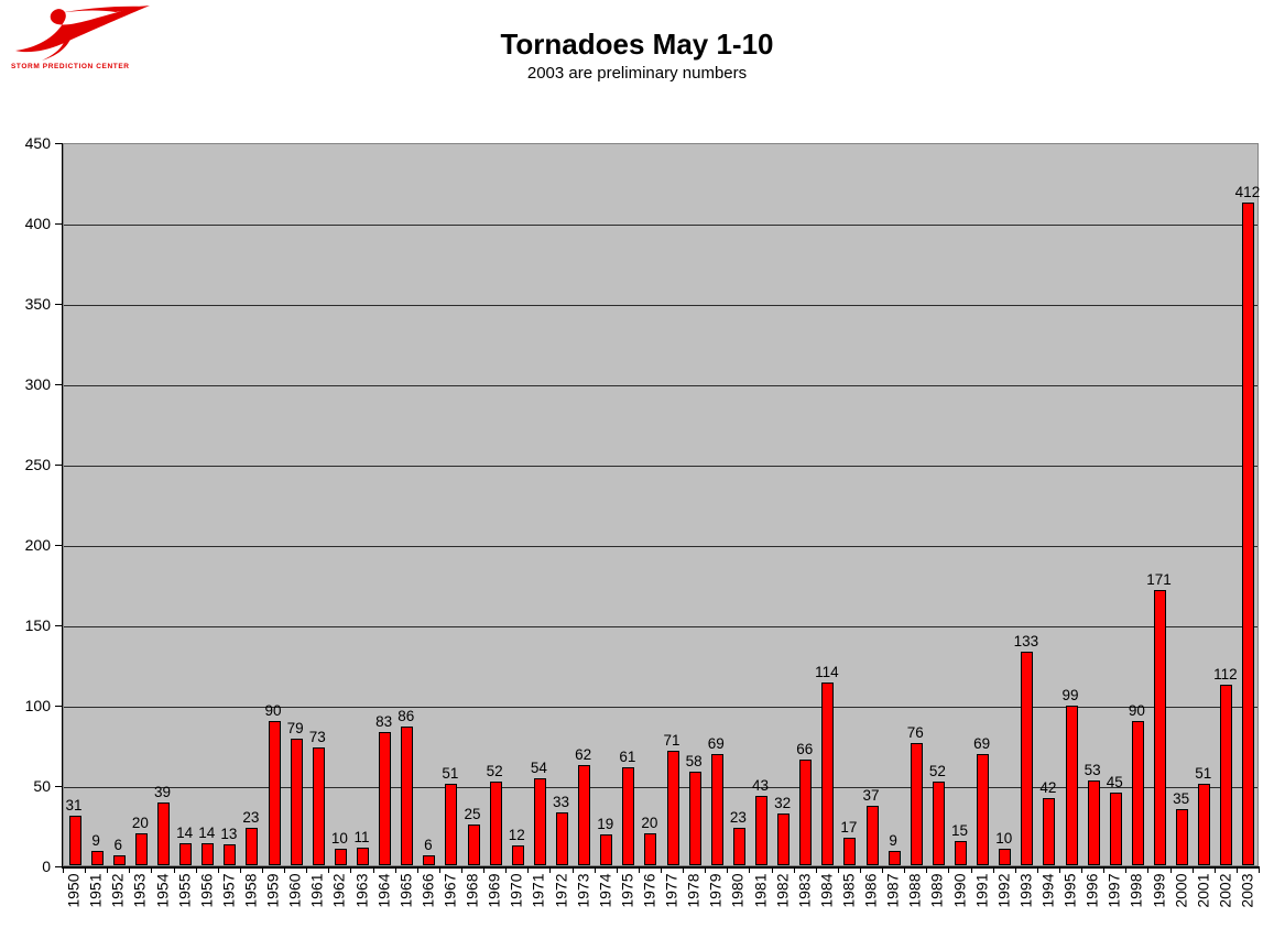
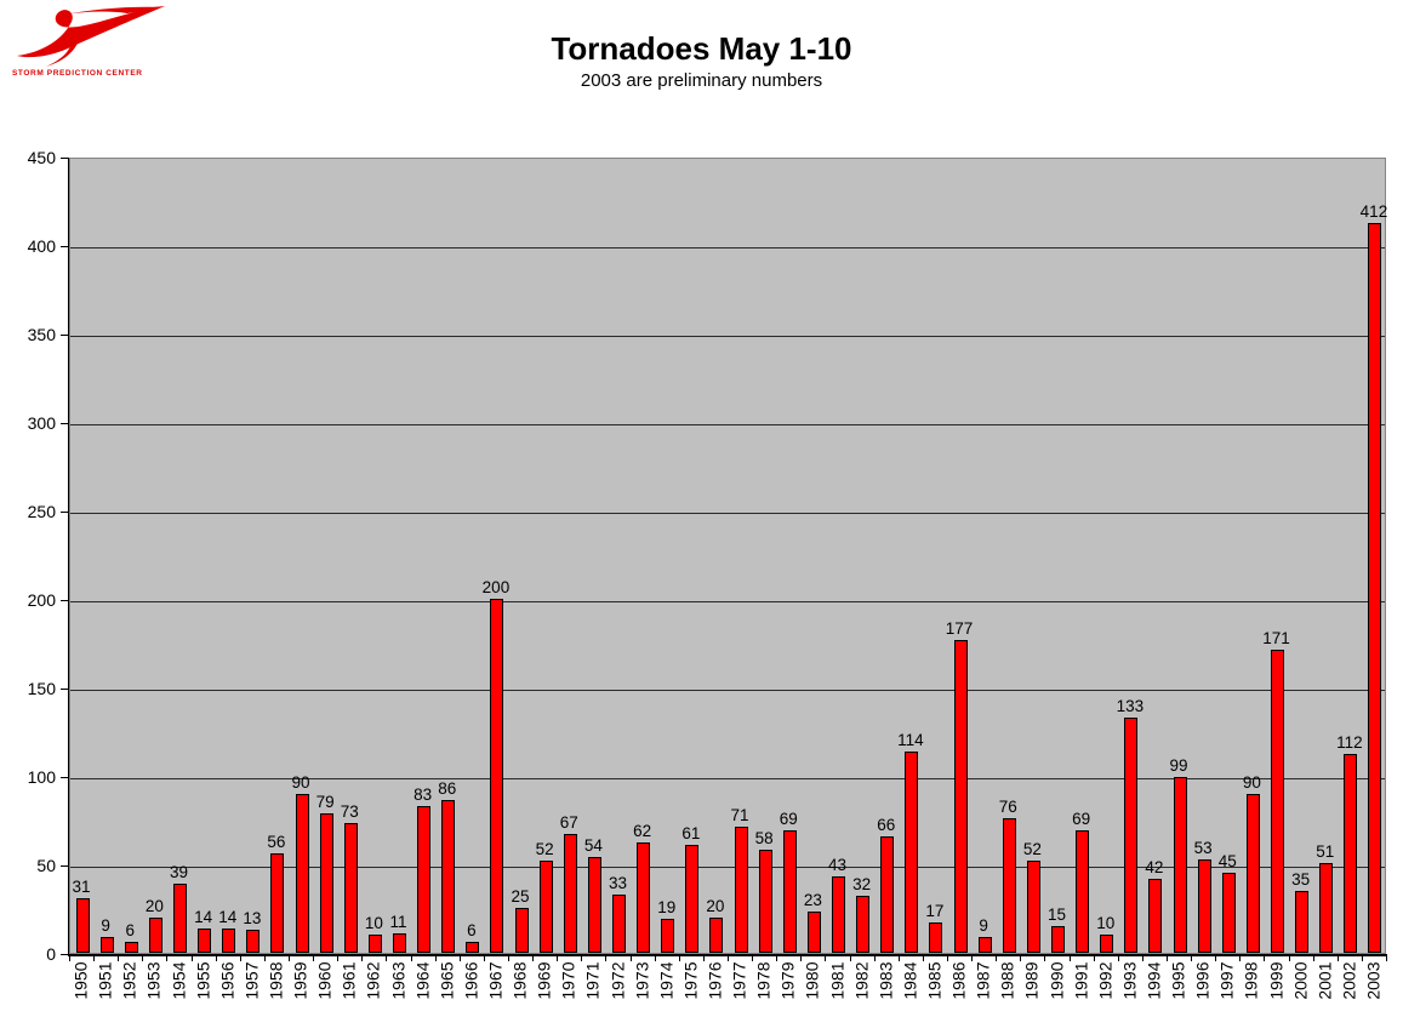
1958: 23 -> 56
1967: 51 -> 200
1970: 12 -> 67
1986: 37 -> 177
